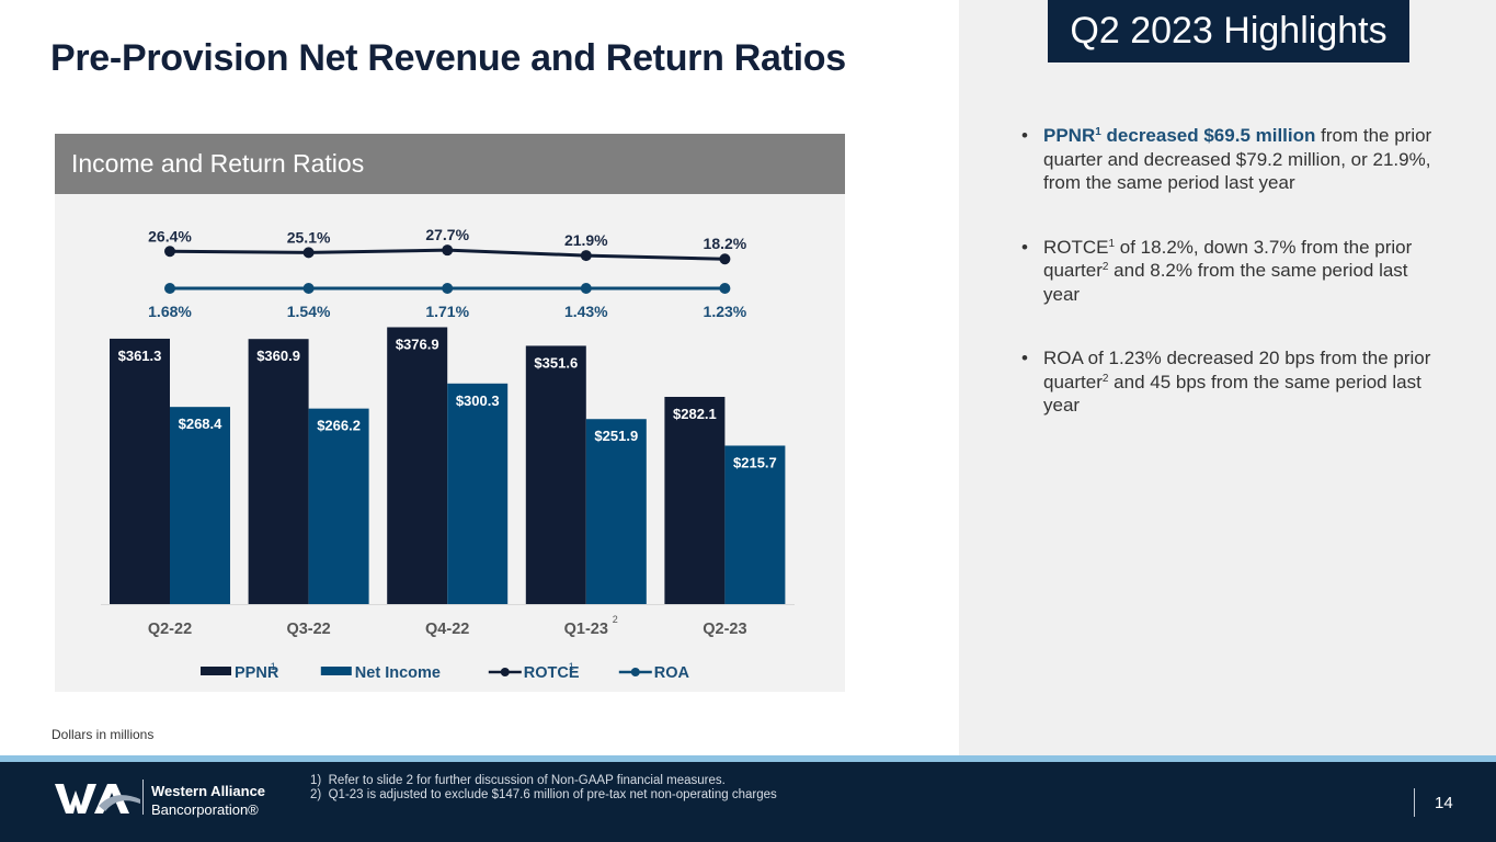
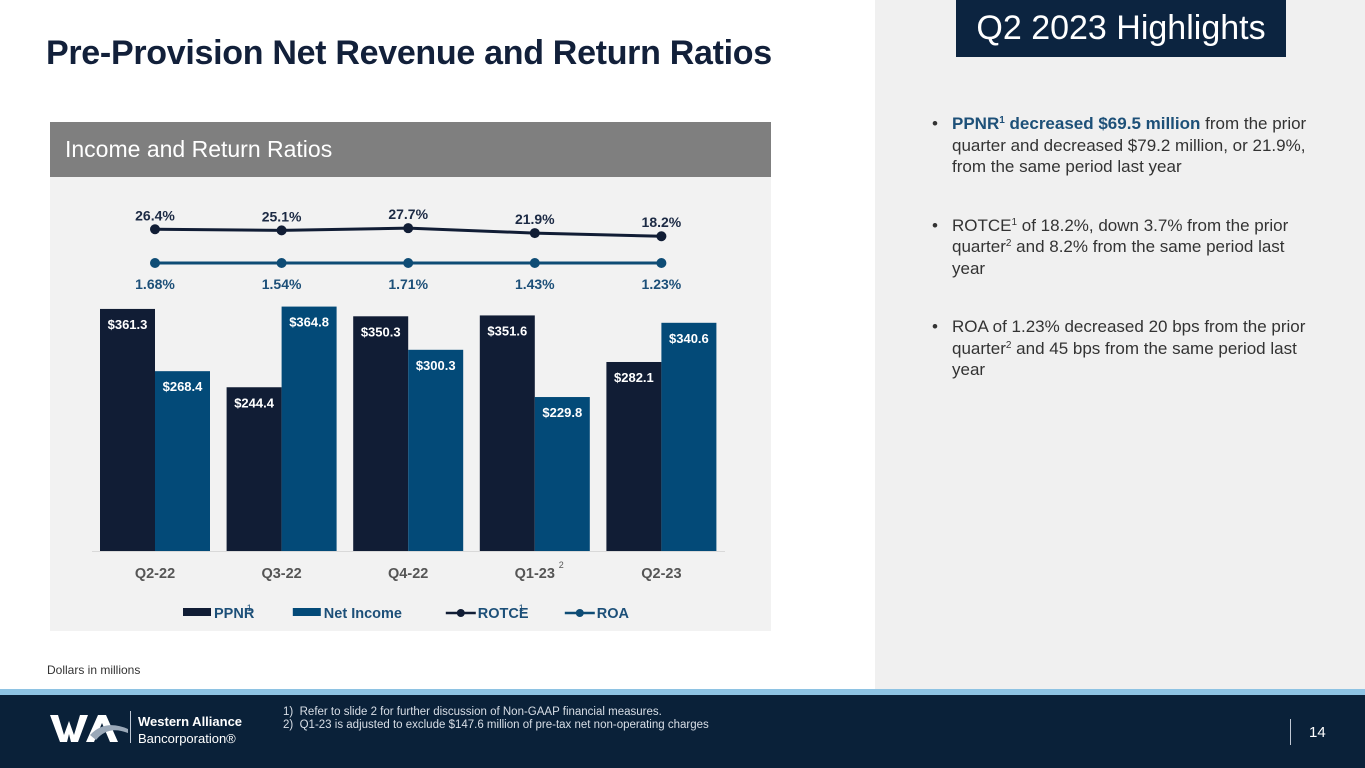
PPNR/Q3-22: $360.9 -> $244.4
Net Income/Q3-22: $266.2 -> $364.8
PPNR/Q4-22: $376.9 -> $350.3
Net Income/Q1-23: $251.9 -> $229.8
Net Income/Q2-23: $215.7 -> $340.6
